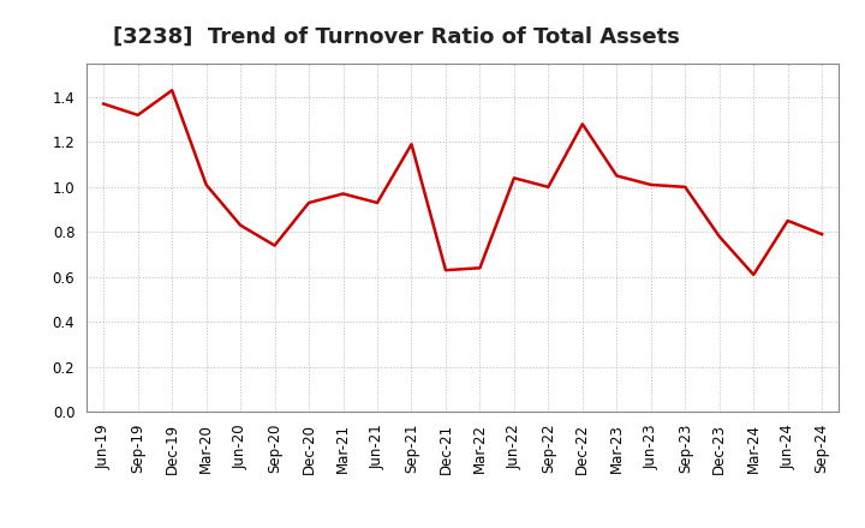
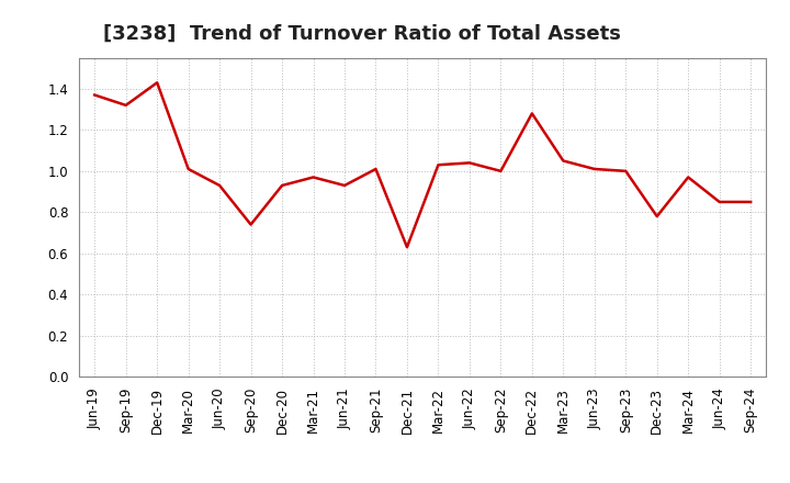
Jun-20: 0.83 -> 0.93
Sep-21: 1.19 -> 1.01
Mar-22: 0.64 -> 1.03
Mar-24: 0.61 -> 0.97
Sep-24: 0.79 -> 0.85
